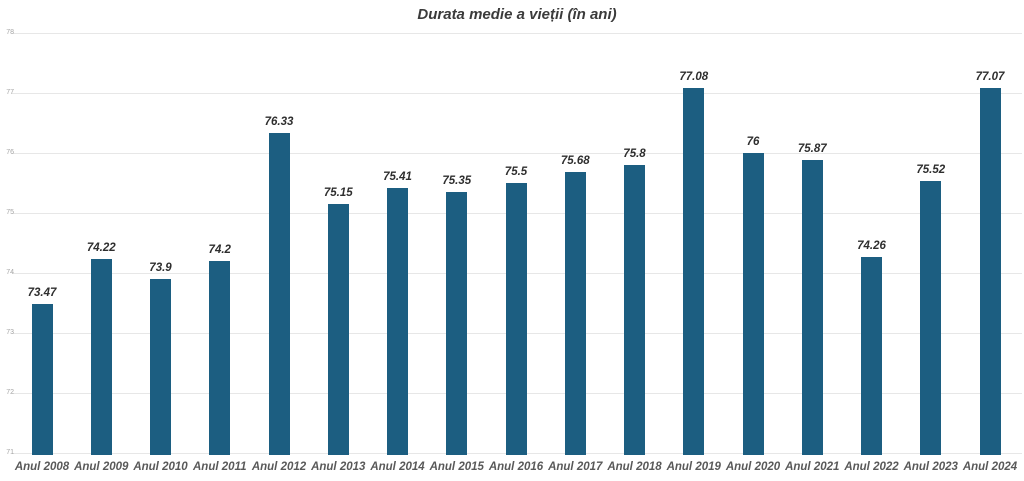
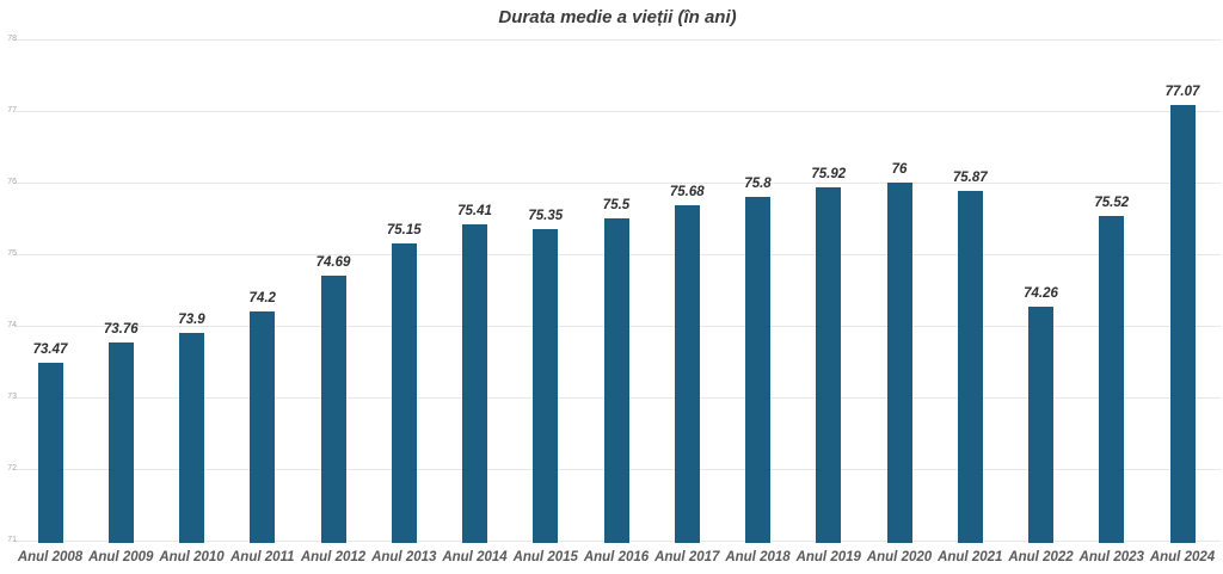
Anul 2009: 74.22 -> 73.76
Anul 2012: 76.33 -> 74.69
Anul 2019: 77.08 -> 75.92
